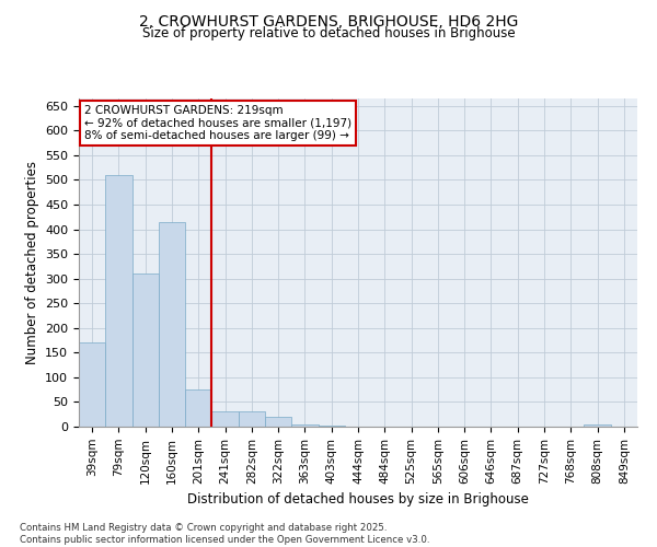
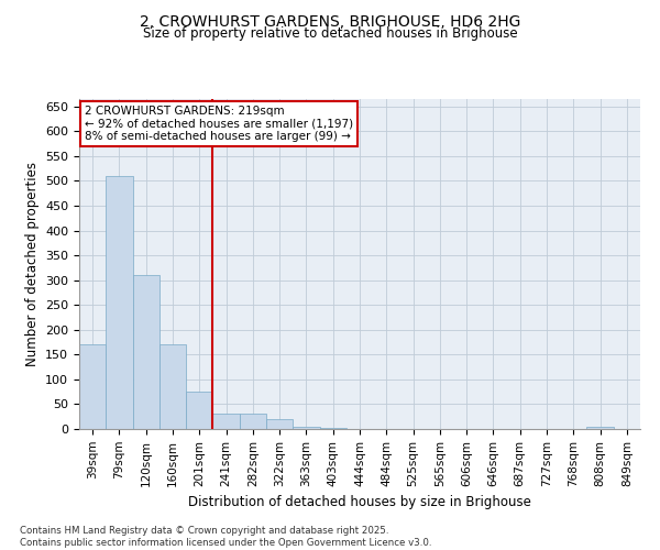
160sqm: 415 -> 170
